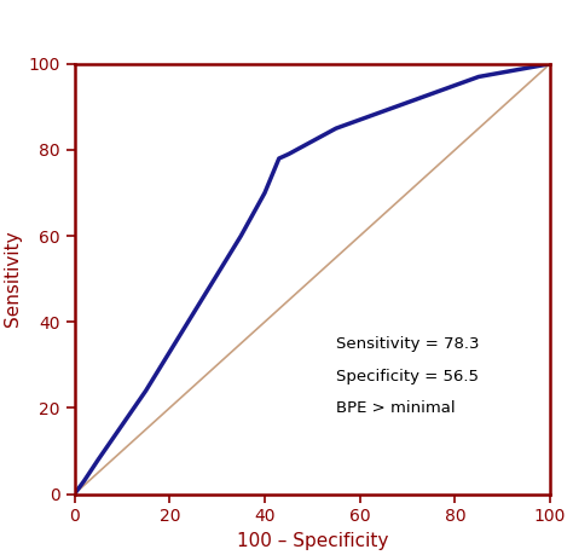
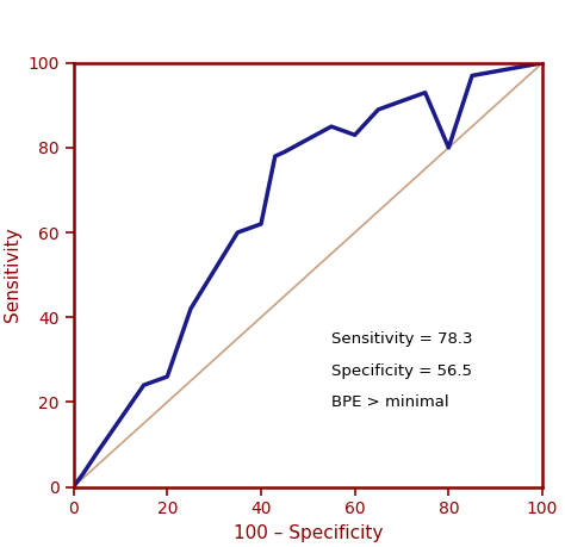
20: 33 -> 26
40: 70 -> 62
60: 87 -> 83
80: 95 -> 80
